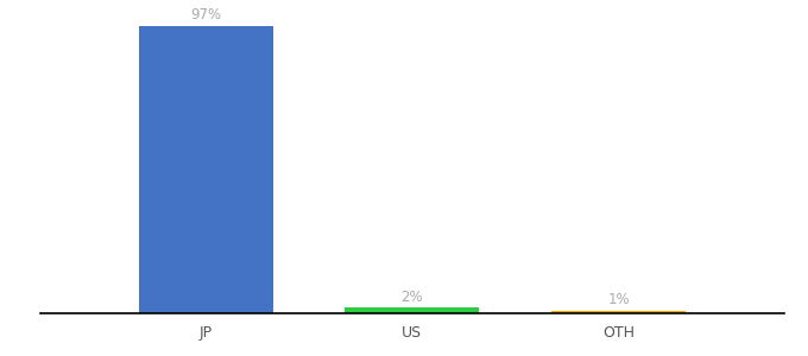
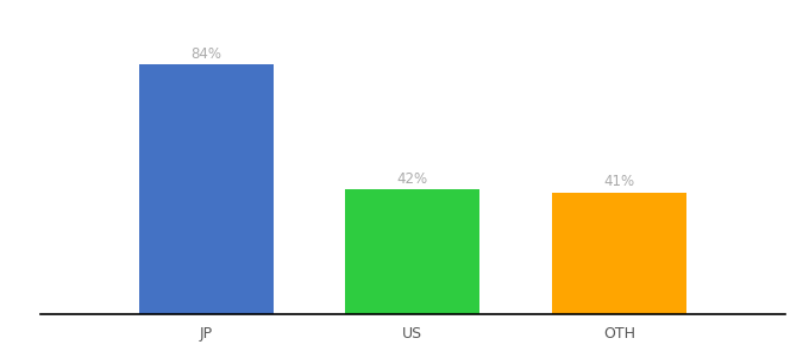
JP: 97% -> 84%
US: 2% -> 42%
OTH: 1% -> 41%
